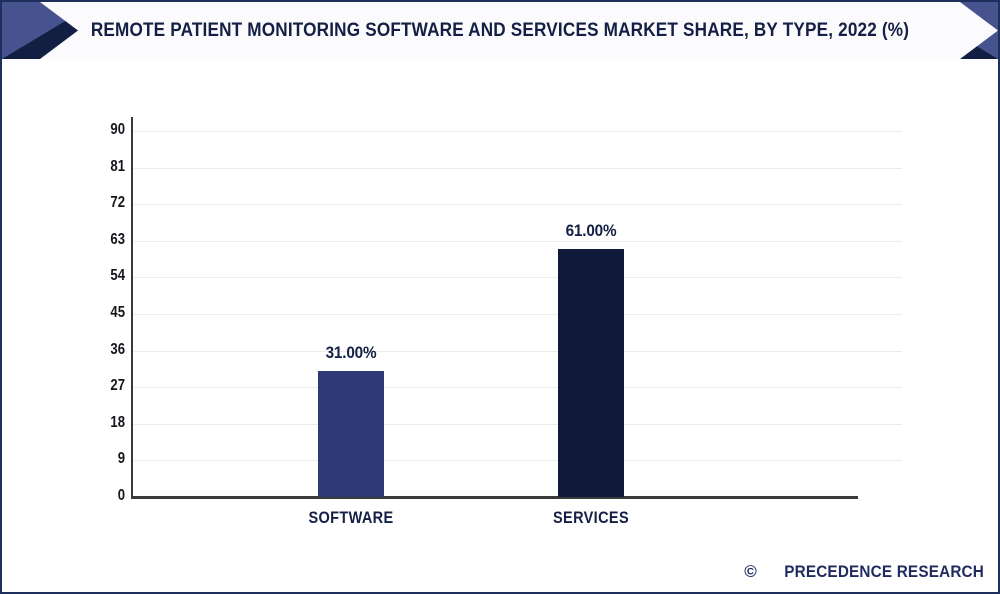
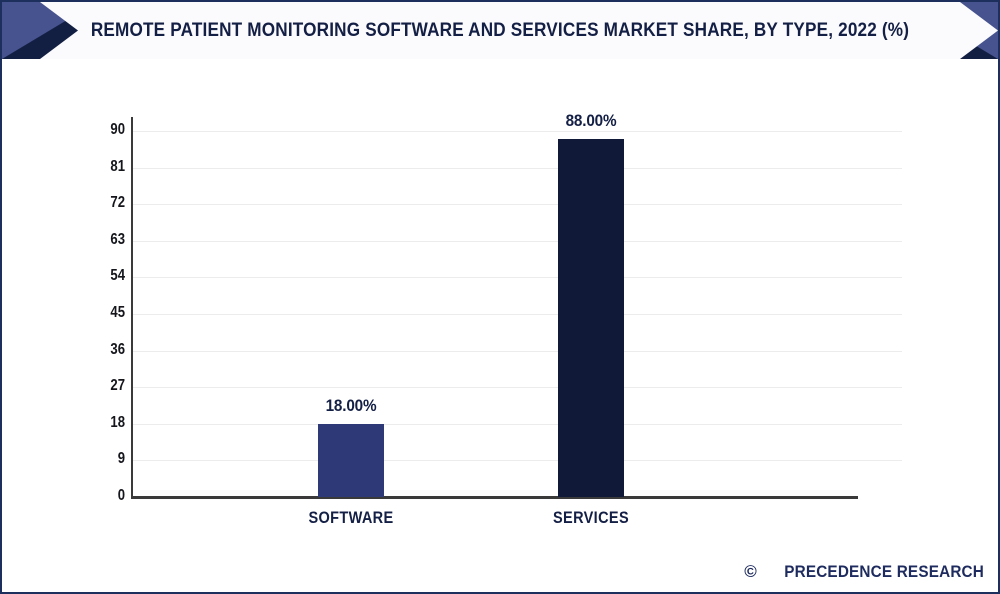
SOFTWARE: 31.00% -> 18.00%
SERVICES: 61.00% -> 88.00%
